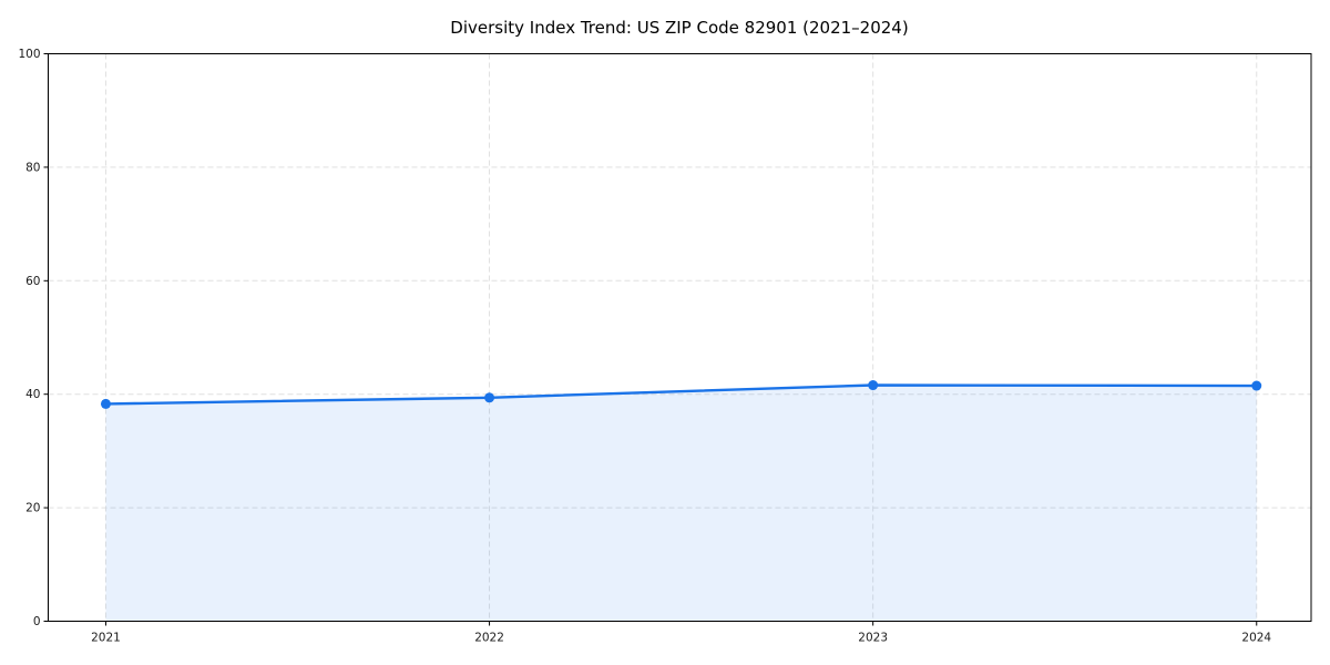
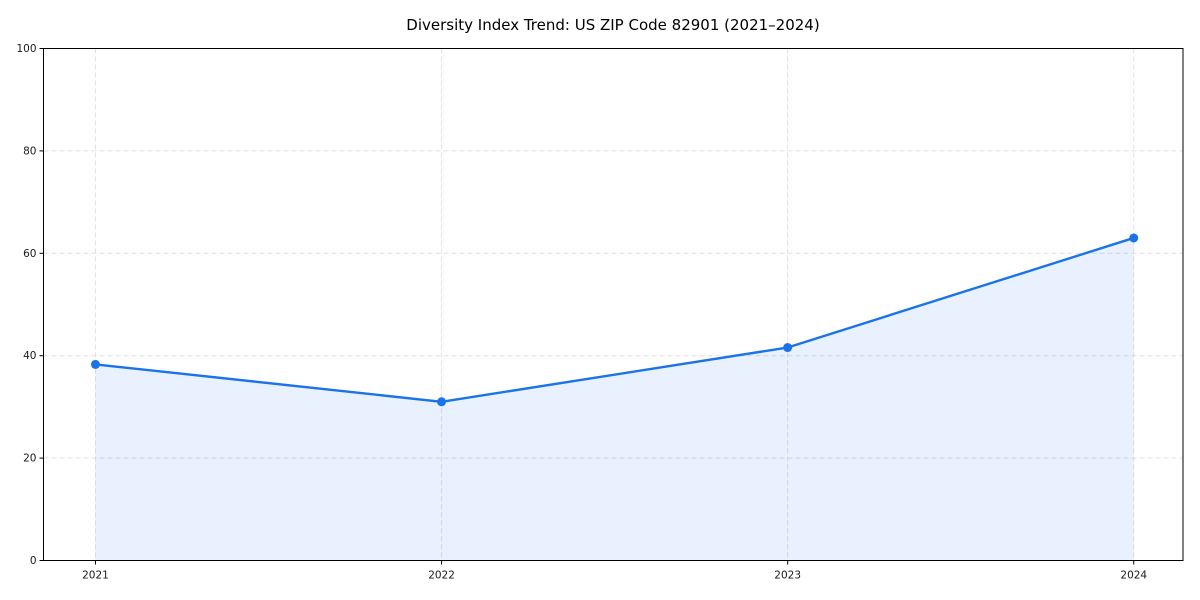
2022: 39 -> 31
2024: 42 -> 63
